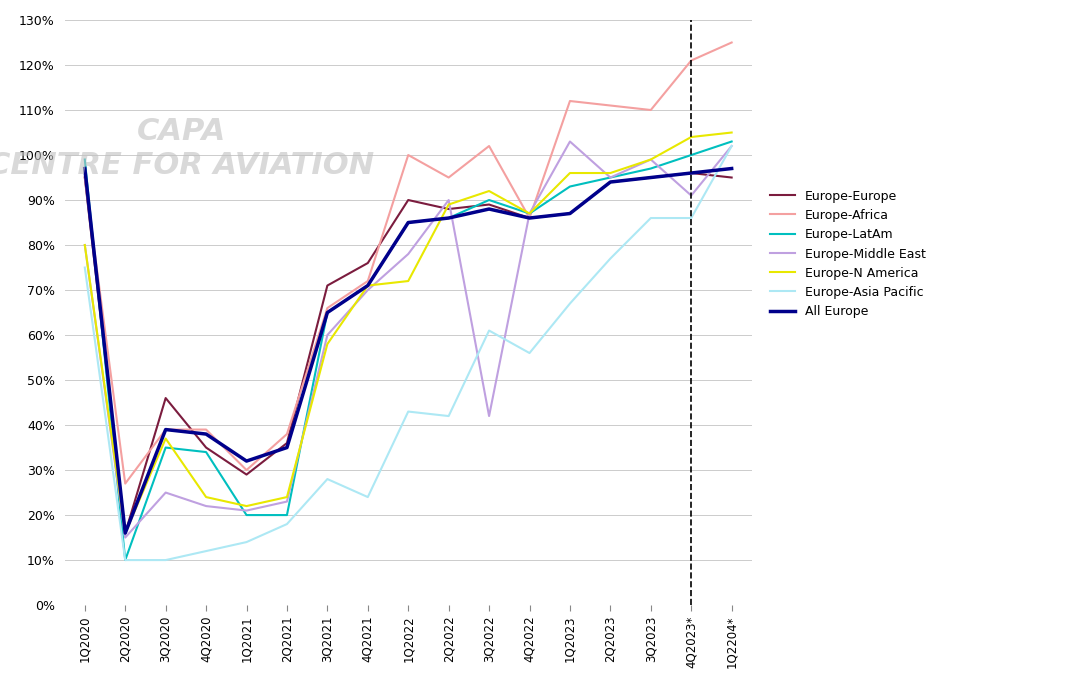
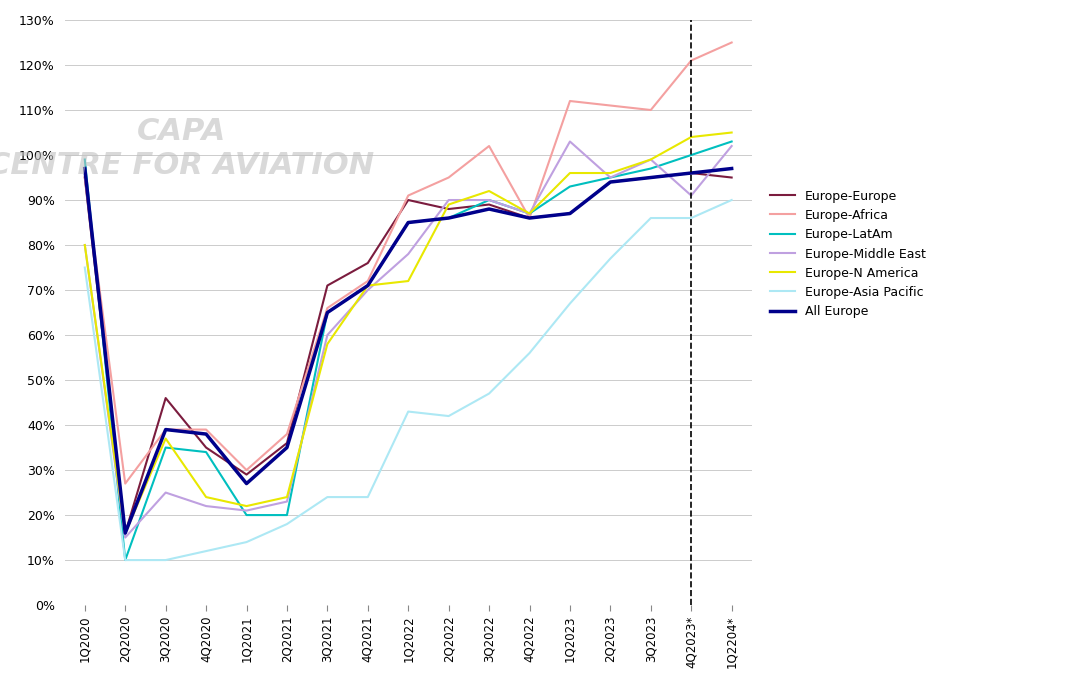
All Europe/1Q2021: 32% -> 27%
Europe-Asia Pacific/3Q2021: 28% -> 24%
Europe-Africa/1Q2022: 100% -> 91%
Europe-Middle East/3Q2022: 42% -> 90%
Europe-Asia Pacific/3Q2022: 61% -> 47%
Europe-Asia Pacific/1Q2204*: 102% -> 90%
